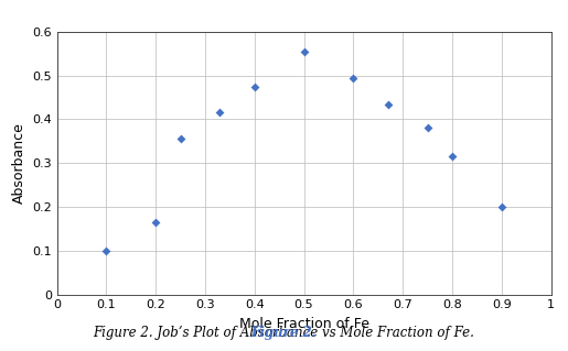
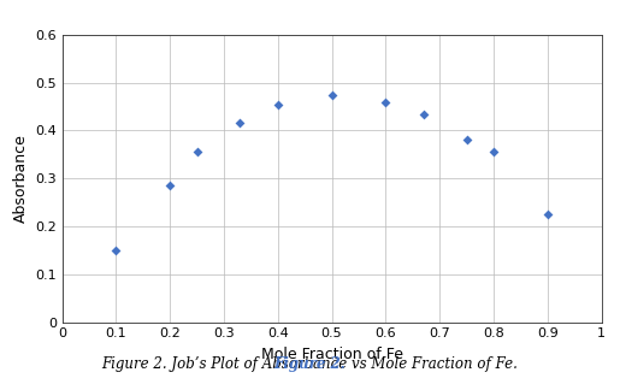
0.1: 0.100 -> 0.150
0.2: 0.165 -> 0.285
0.4: 0.475 -> 0.455
0.5: 0.555 -> 0.475
0.6: 0.495 -> 0.460
0.8: 0.315 -> 0.355
0.9: 0.200 -> 0.225
